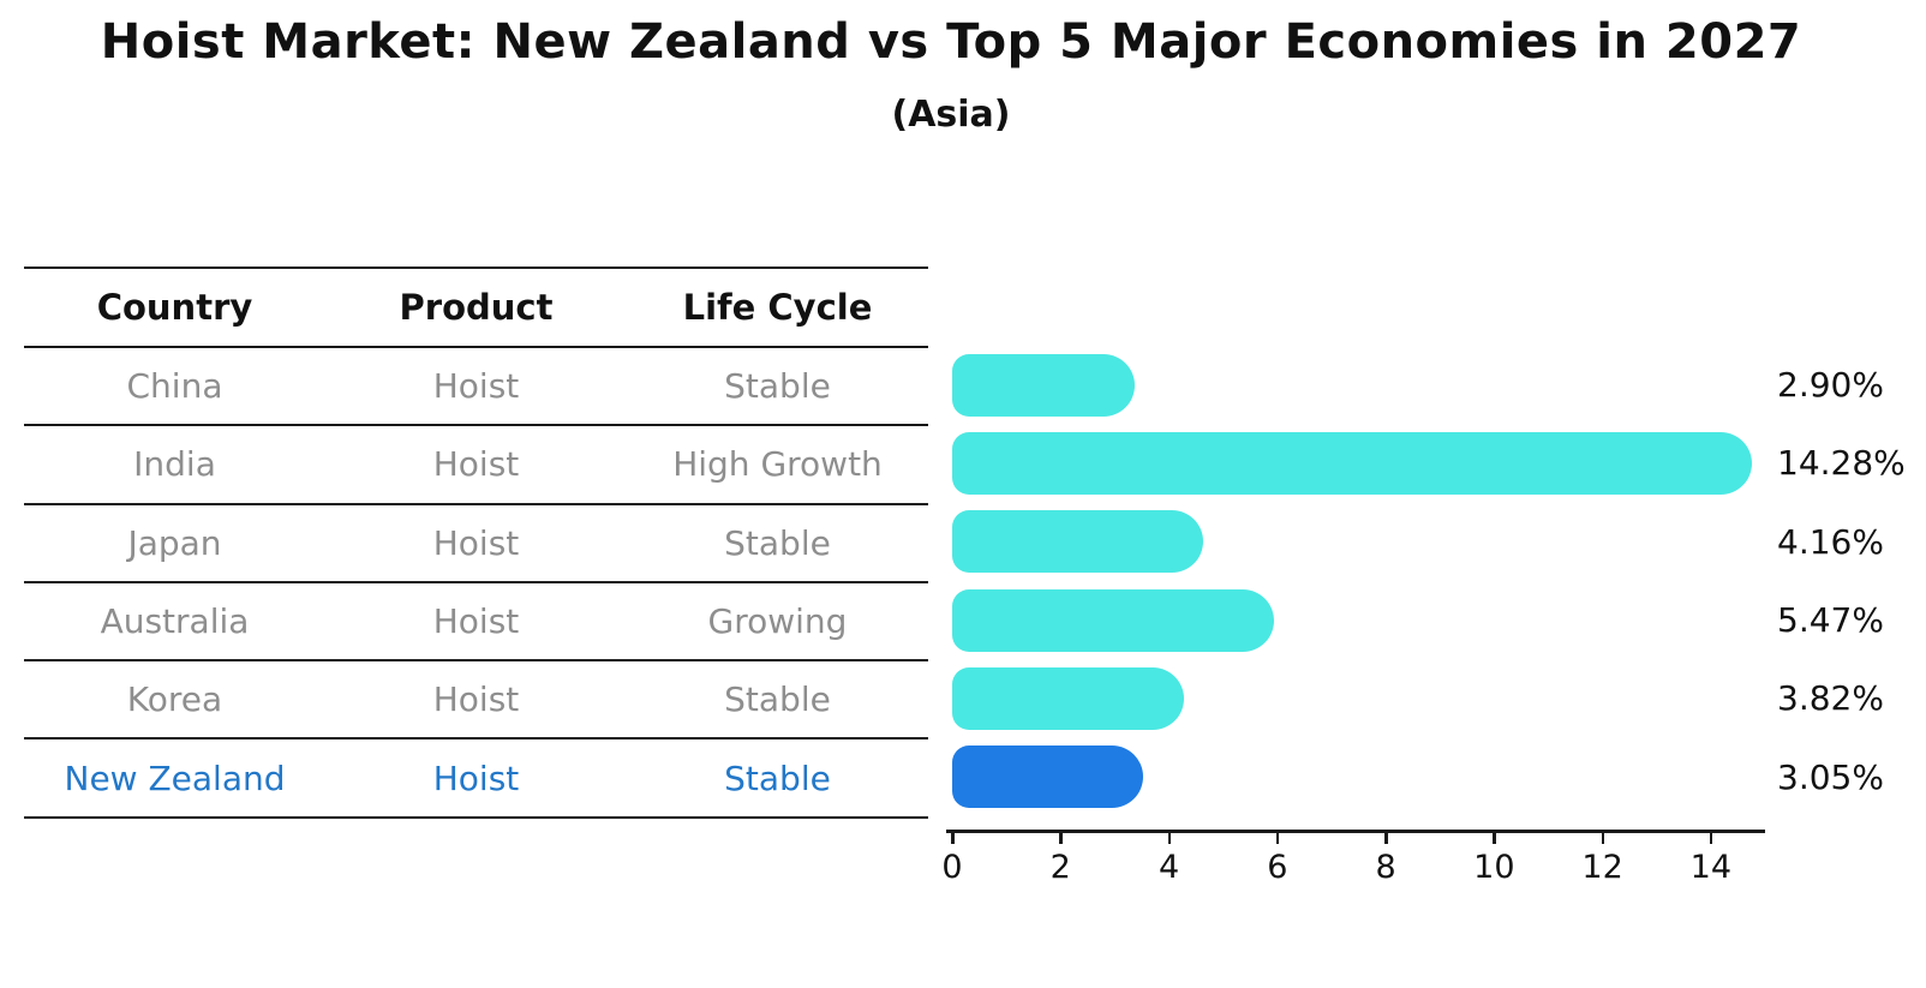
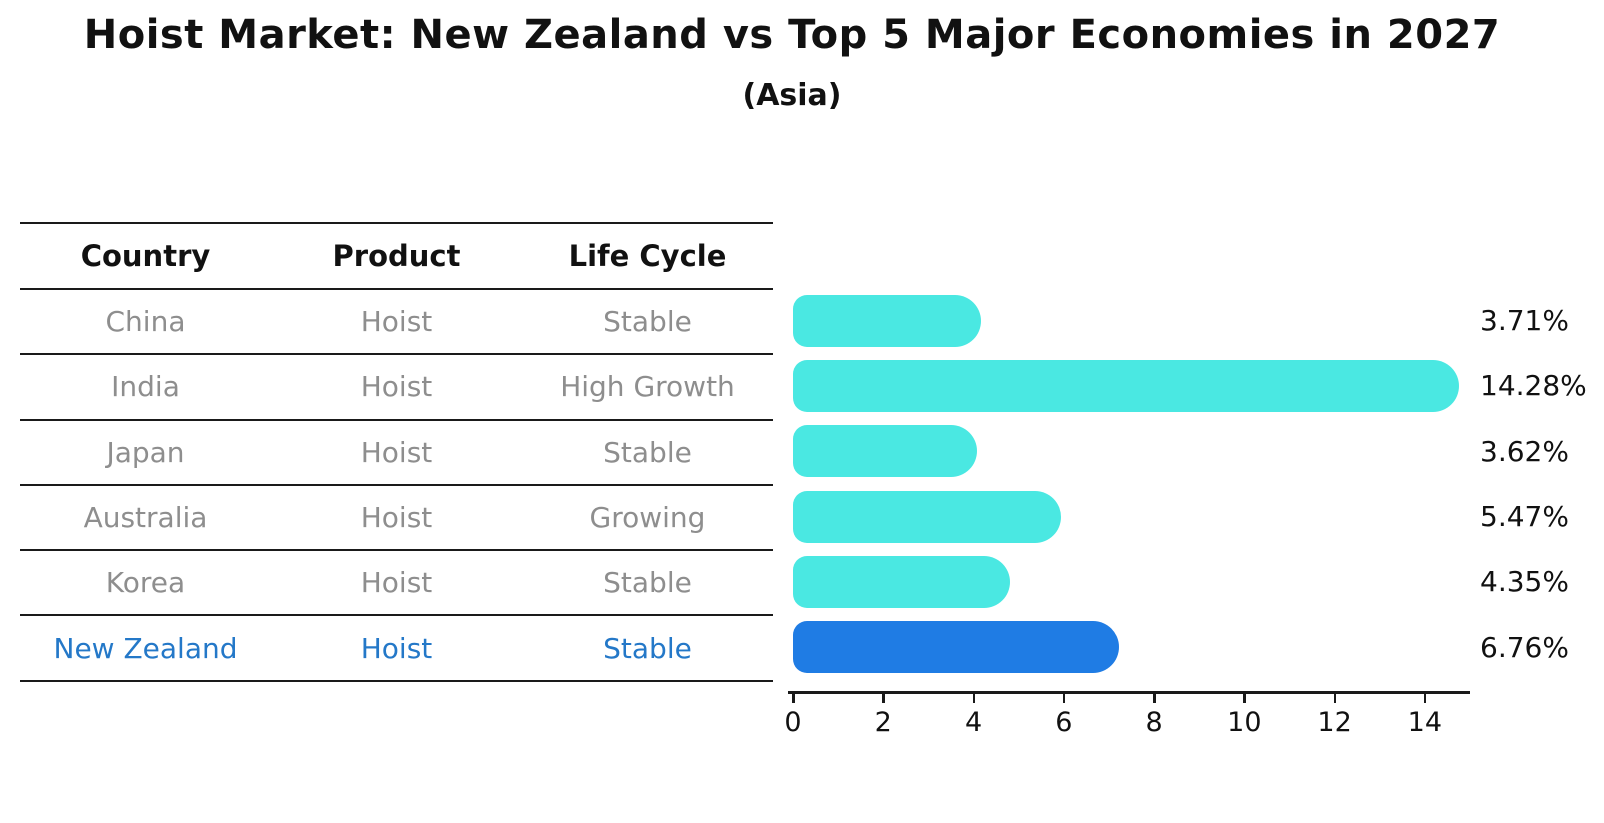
China: 2.90% -> 3.71%
Japan: 4.16% -> 3.62%
Korea: 3.82% -> 4.35%
New Zealand: 3.05% -> 6.76%
